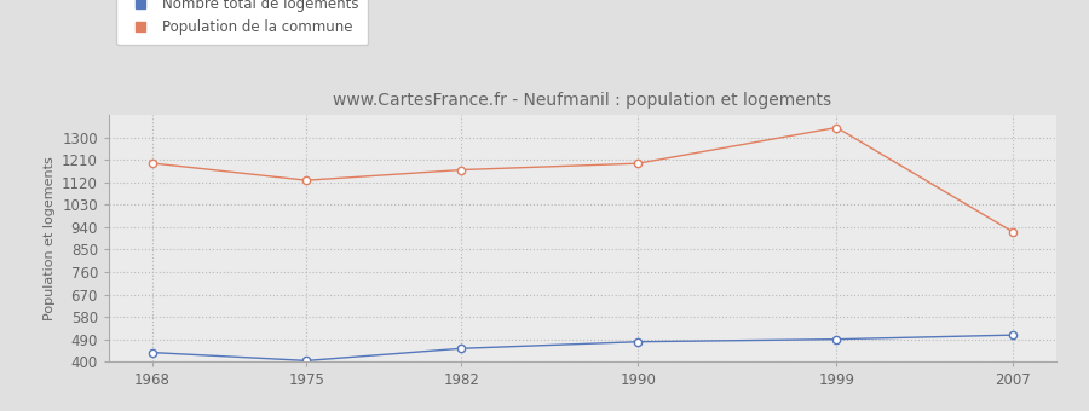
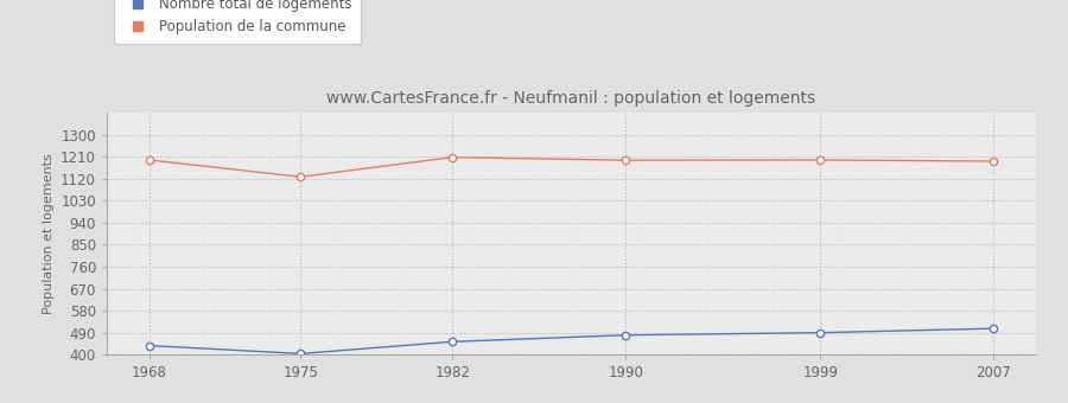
Population de la commune/1982: 1170 -> 1208
Population de la commune/1999: 1340 -> 1197
Population de la commune/2007: 920 -> 1192
